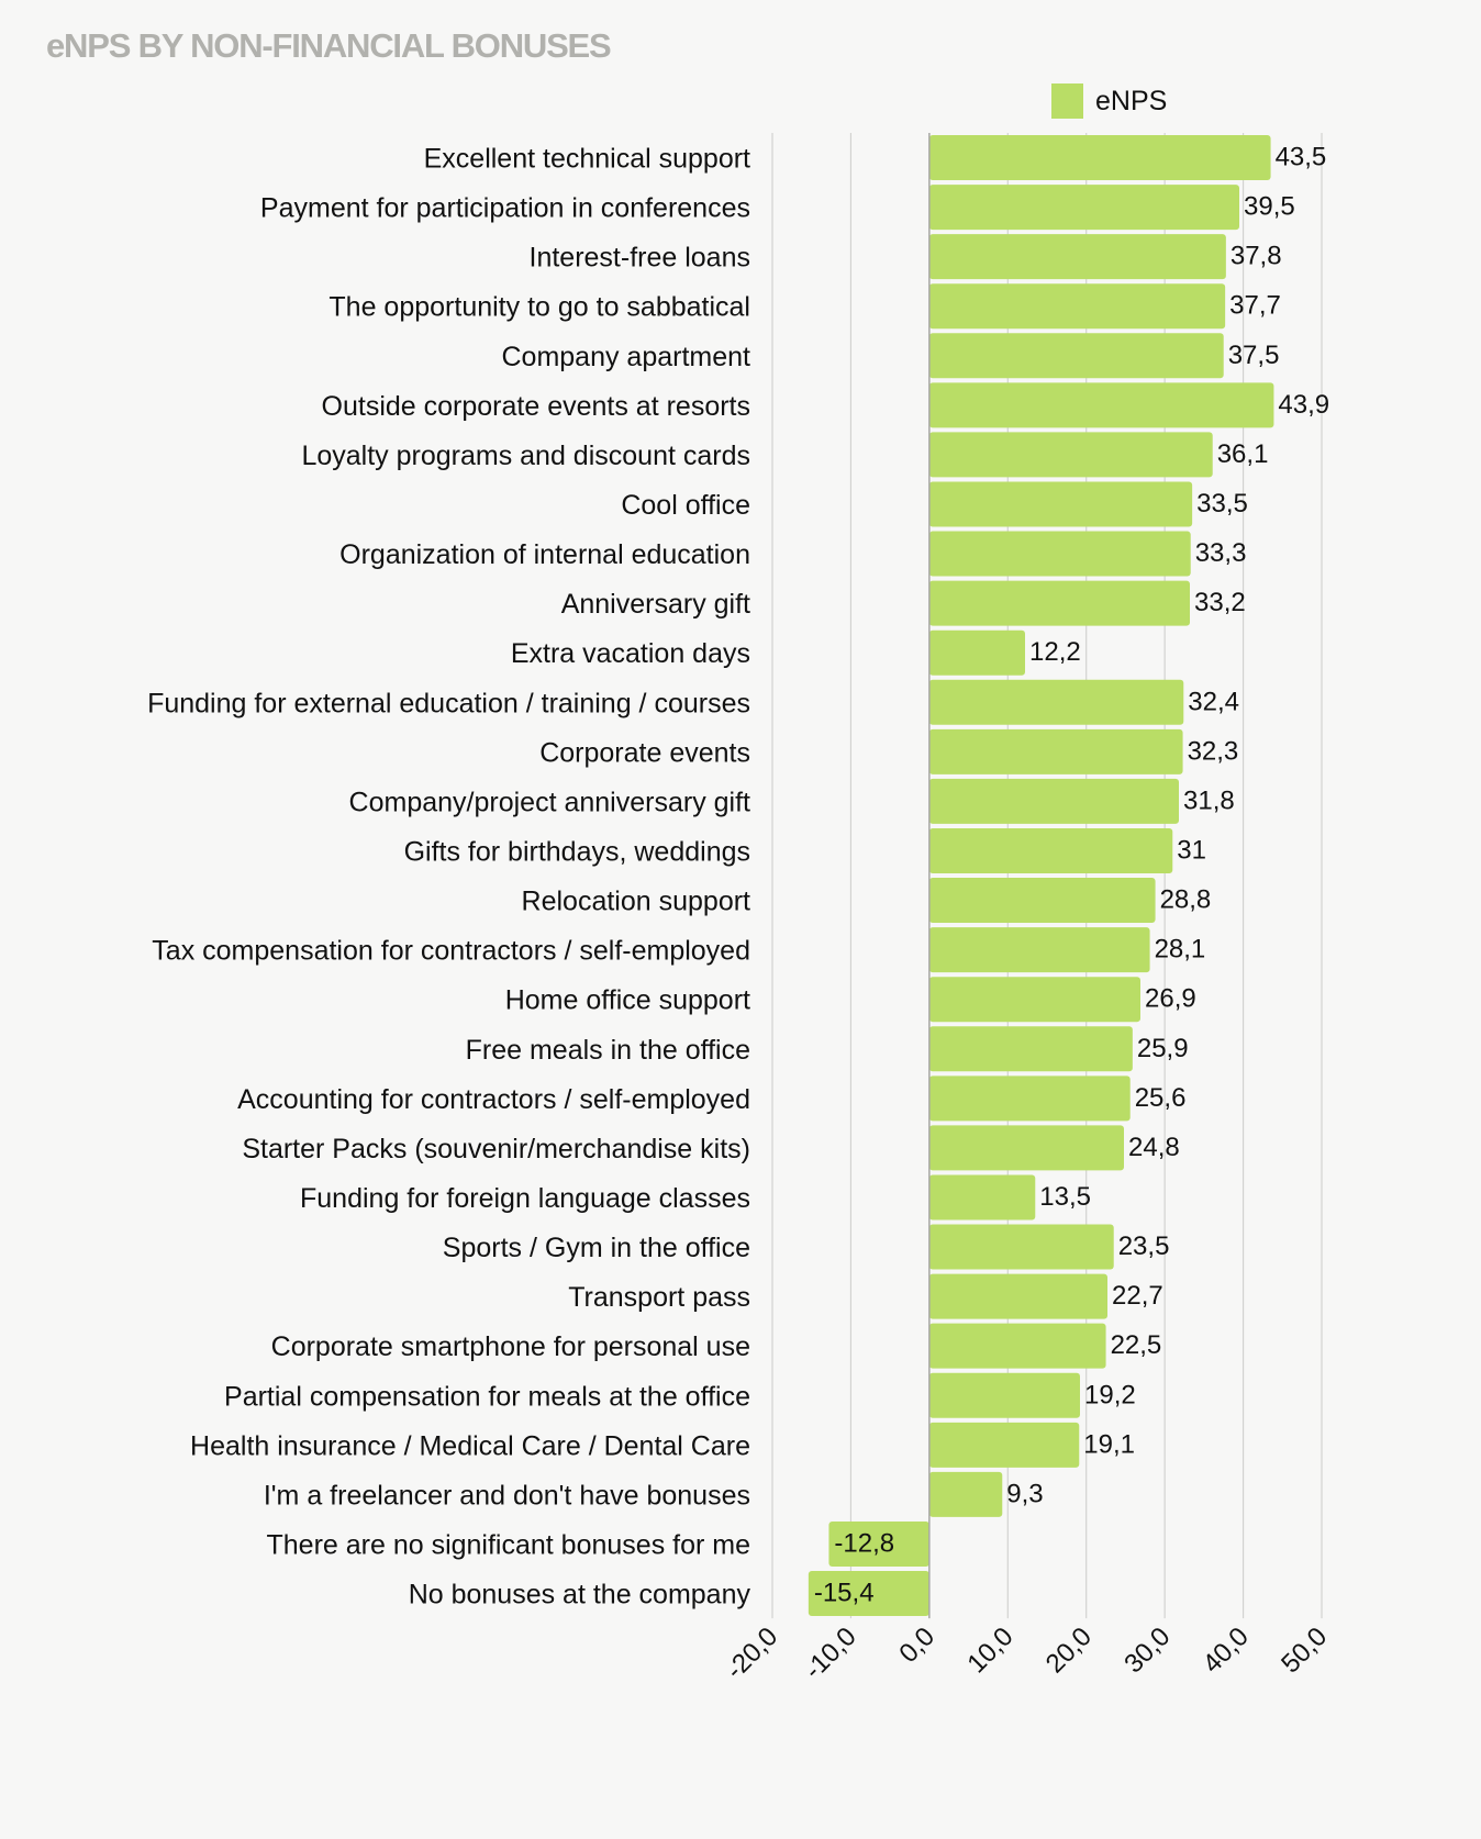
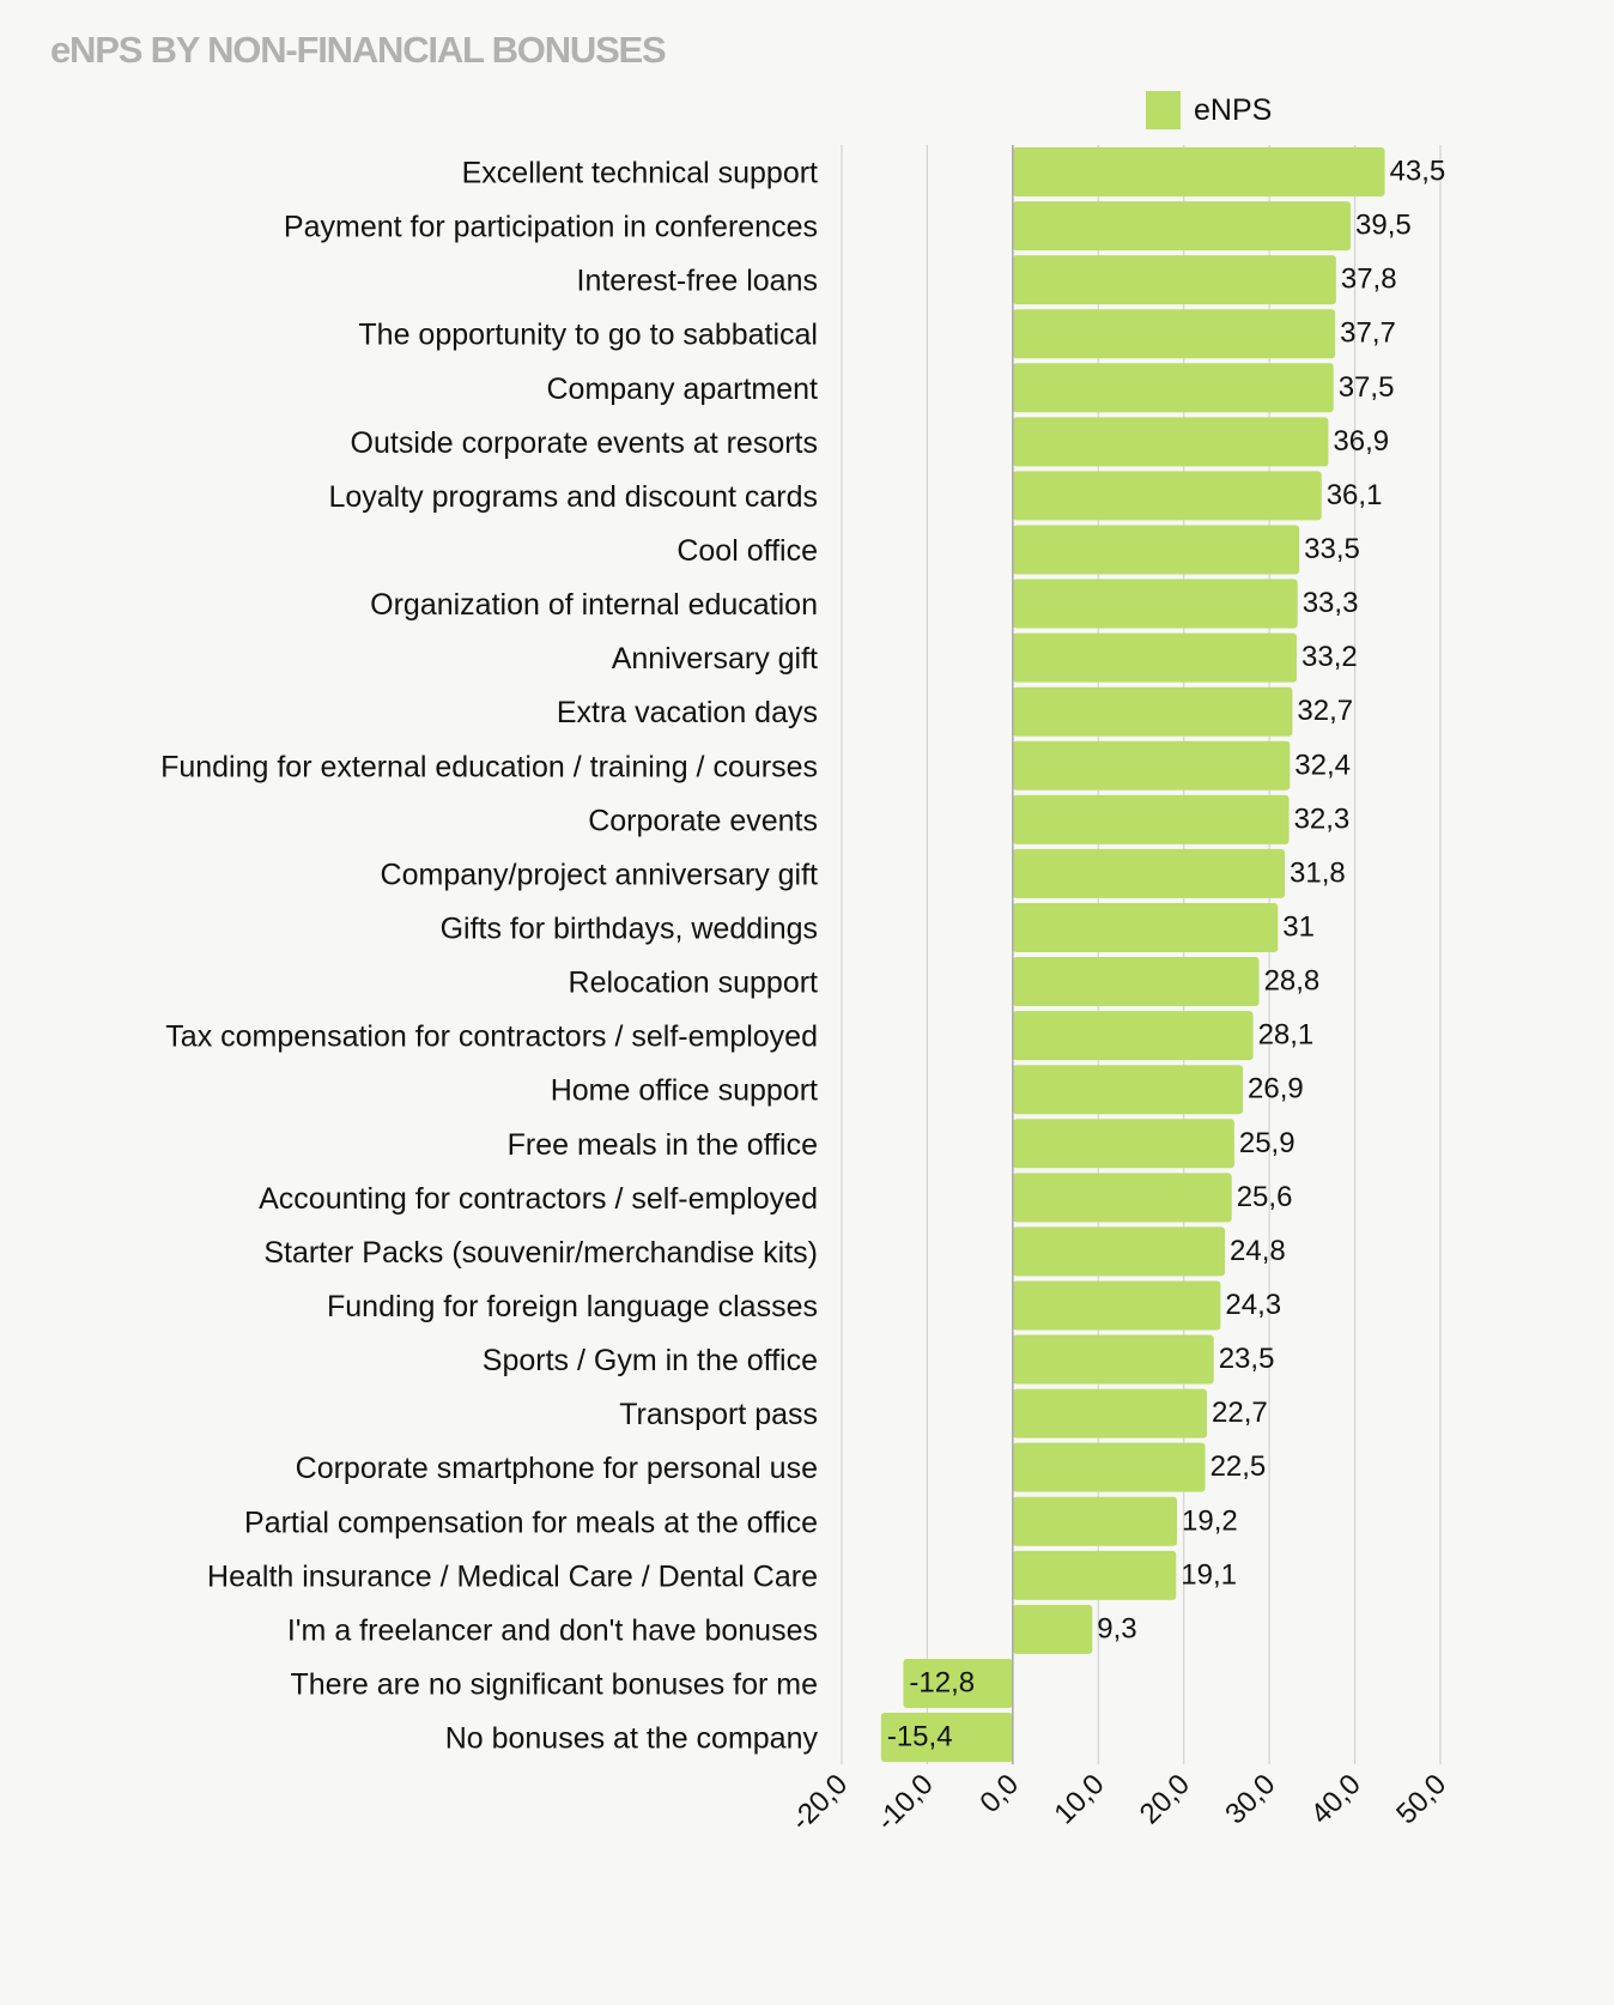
Outside corporate events at resorts: 43,9 -> 36,9
Extra vacation days: 12,2 -> 32,7
Funding for foreign language classes: 13,5 -> 24,3
